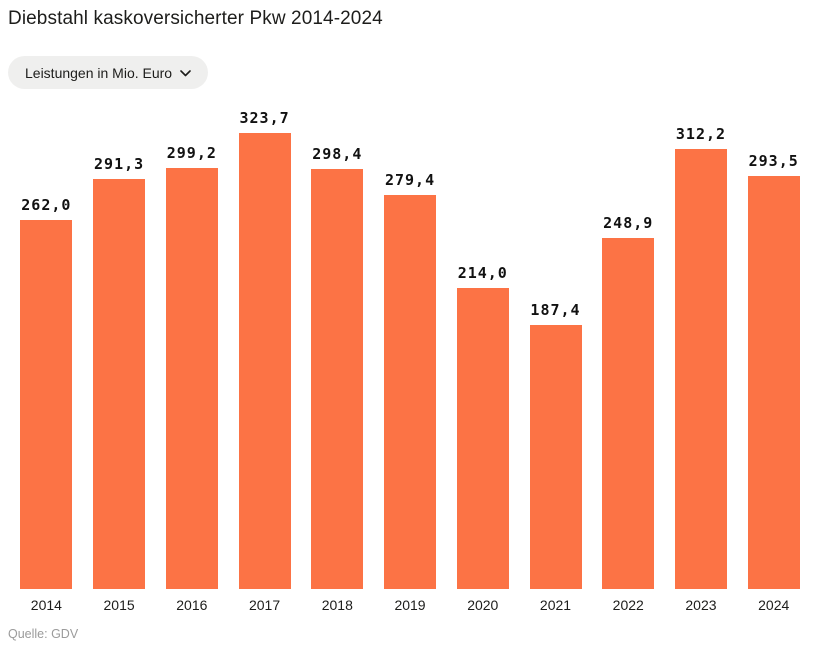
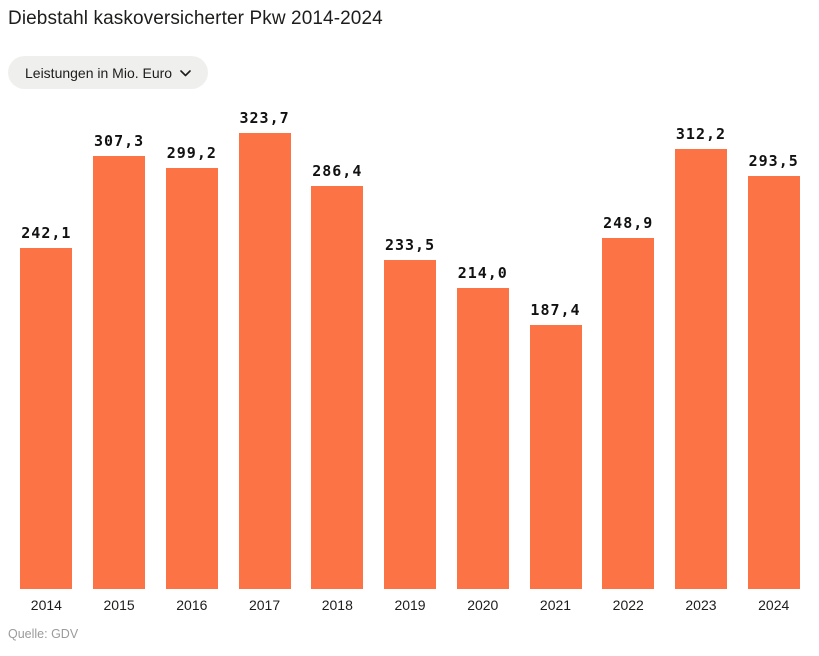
2014: 262,0 -> 242,1
2015: 291,3 -> 307,3
2018: 298,4 -> 286,4
2019: 279,4 -> 233,5
